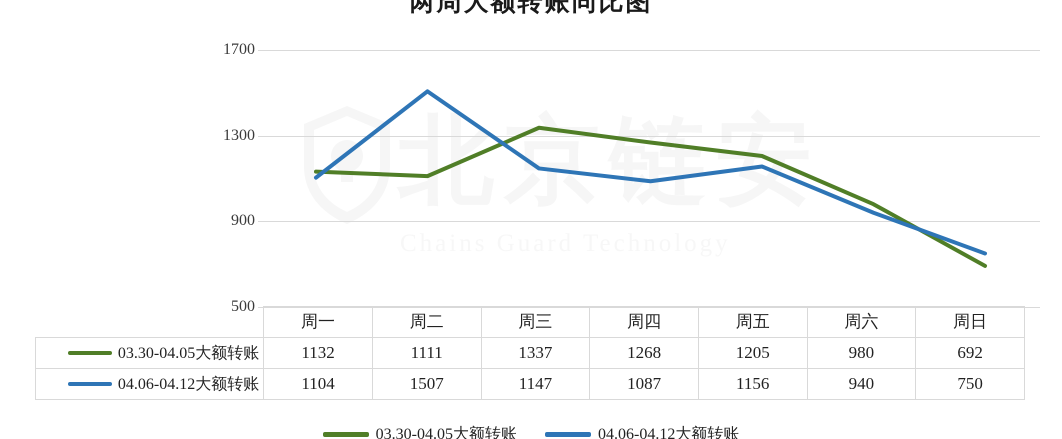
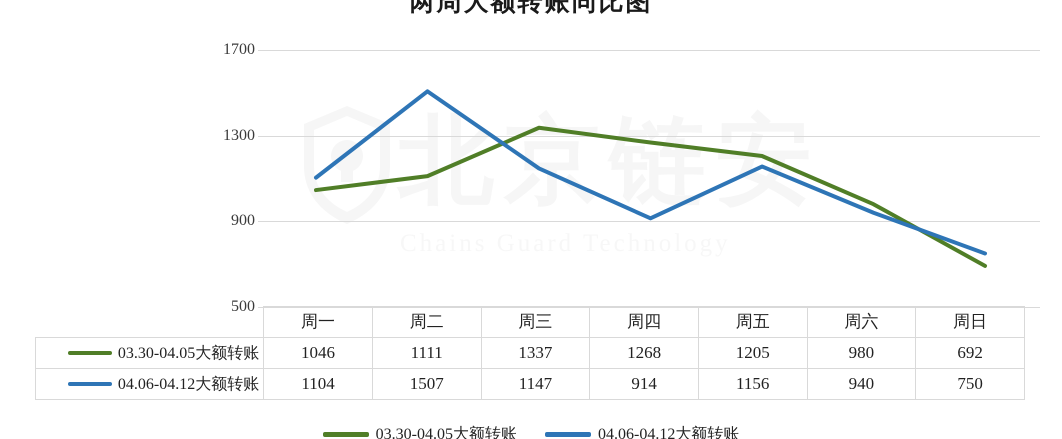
03.30-04.05大额转账/周一: 1132 -> 1046
04.06-04.12大额转账/周四: 1087 -> 914
